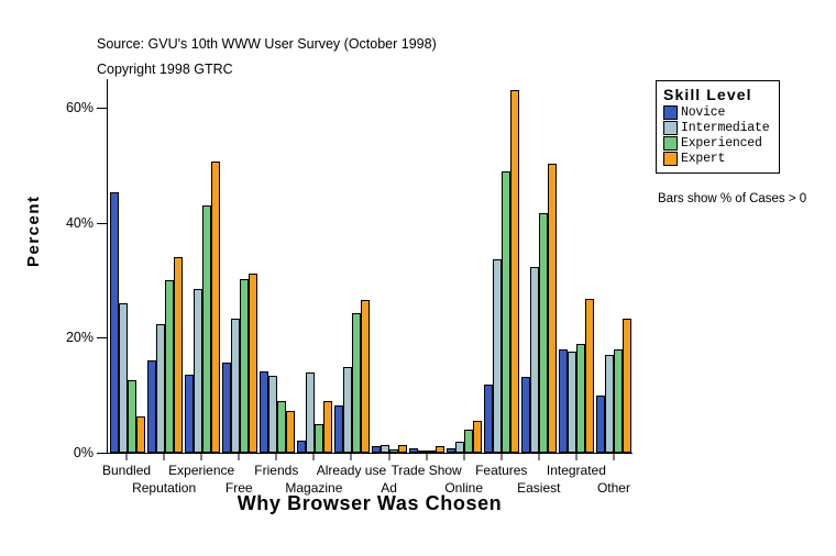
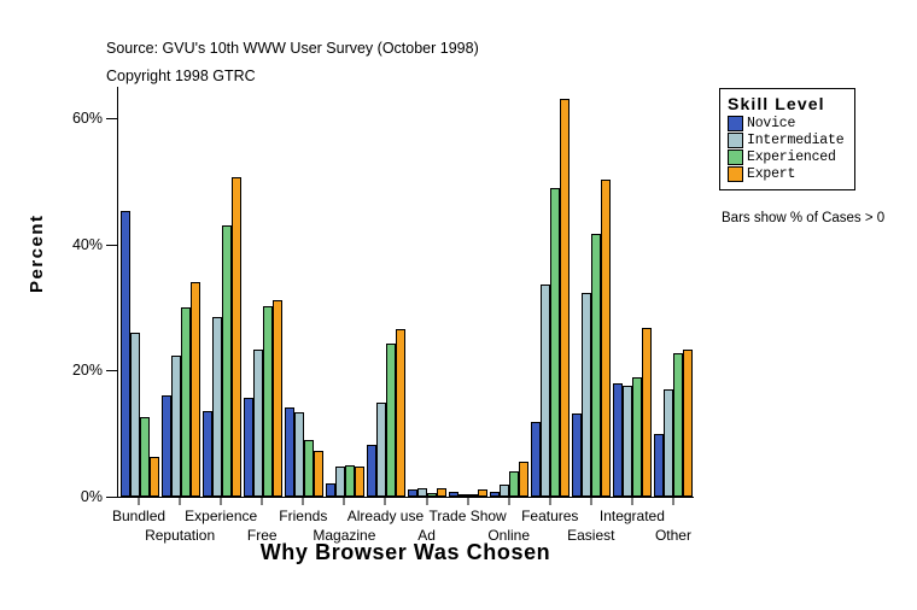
Intermediate/Magazine: 14% -> 5%
Expert/Magazine: 9% -> 5%
Experienced/Other: 18% -> 23%
